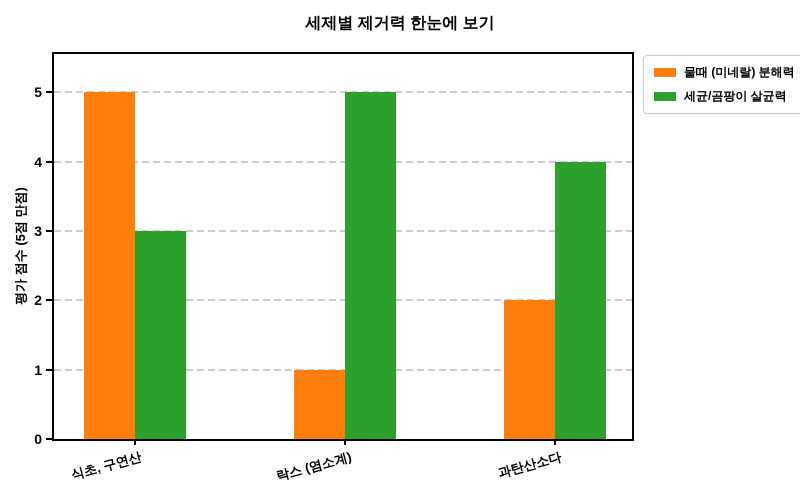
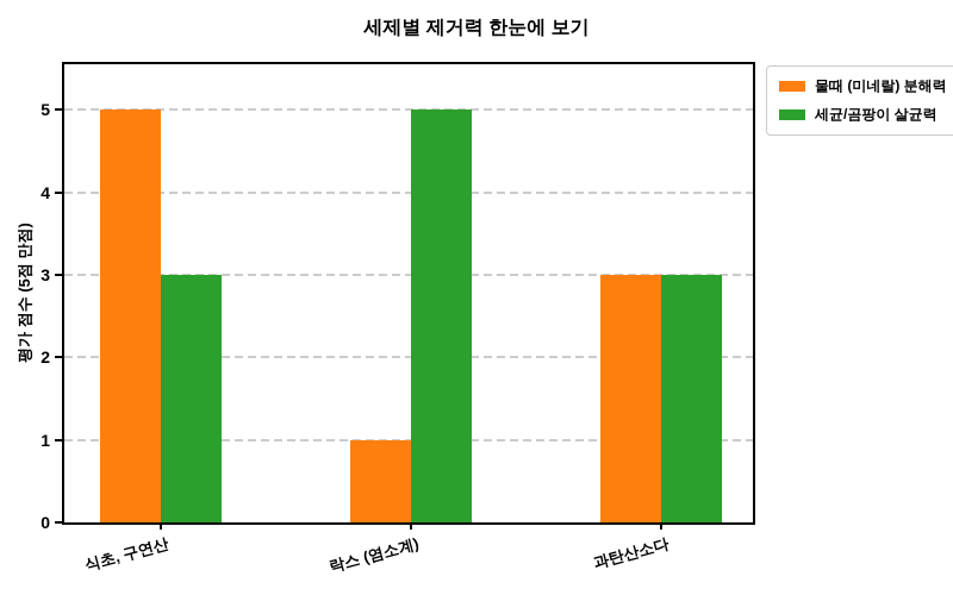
물때 (미네랄) 분해력/과탄산소다: 2 -> 3
세균/곰팡이 살균력/과탄산소다: 4 -> 3
